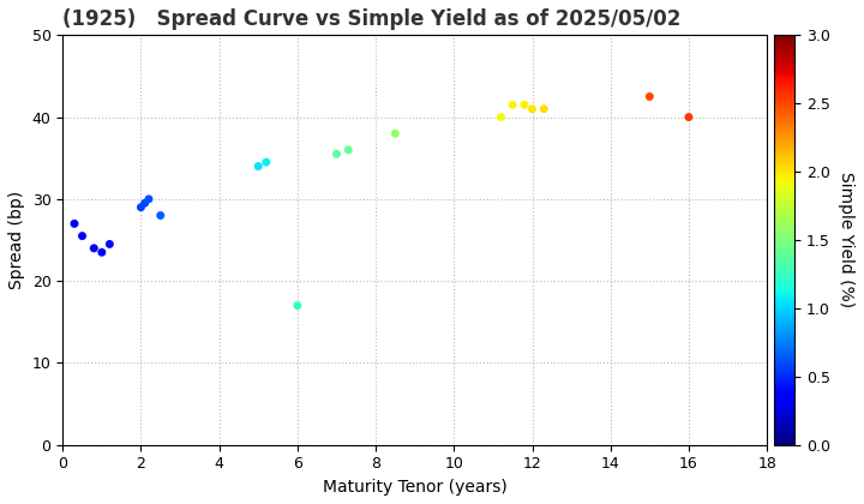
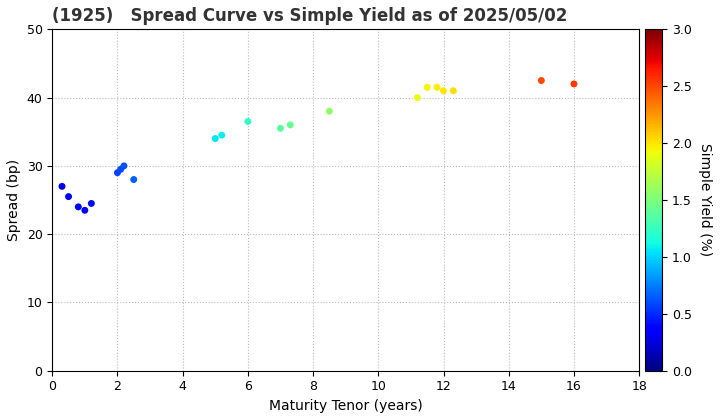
6: 17.0 -> 36.5
16: 40.0 -> 42.0
